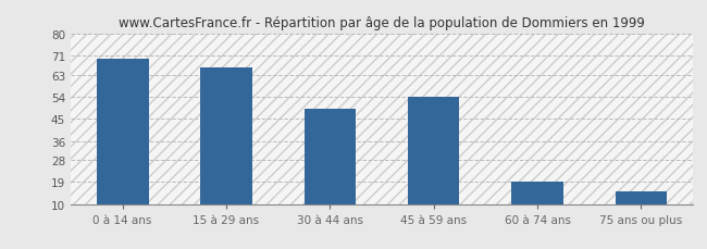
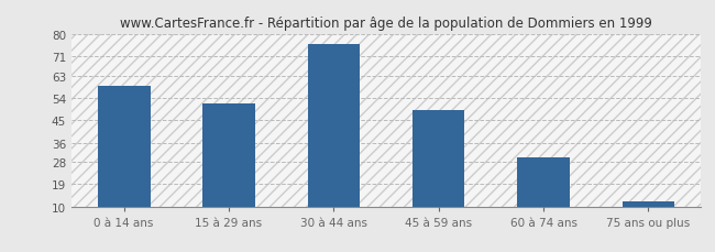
0 à 14 ans: 70 -> 59
15 à 29 ans: 66 -> 52
30 à 44 ans: 49 -> 76
45 à 59 ans: 54 -> 49
60 à 74 ans: 19 -> 30
75 ans ou plus: 15 -> 12
